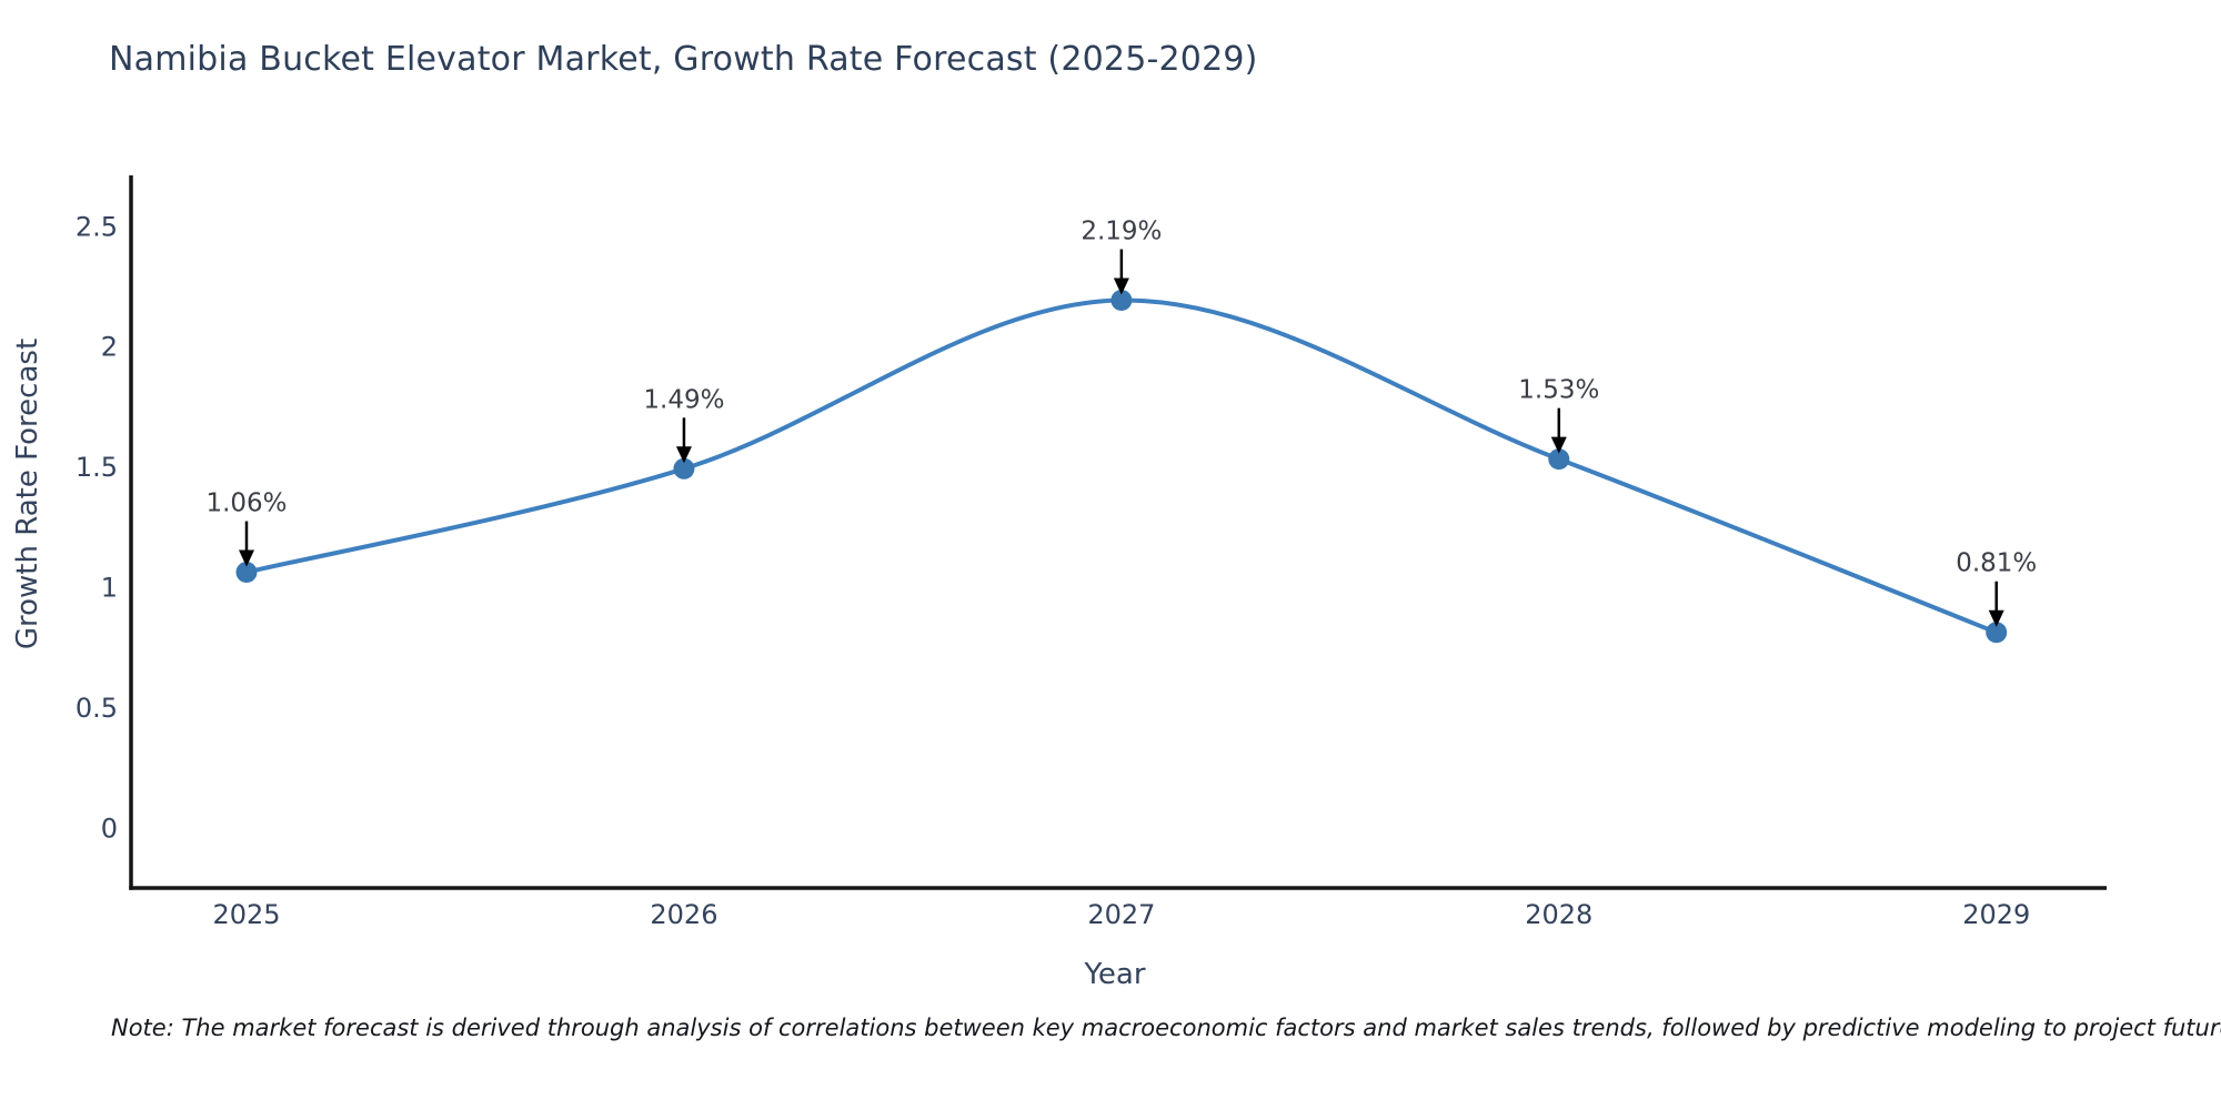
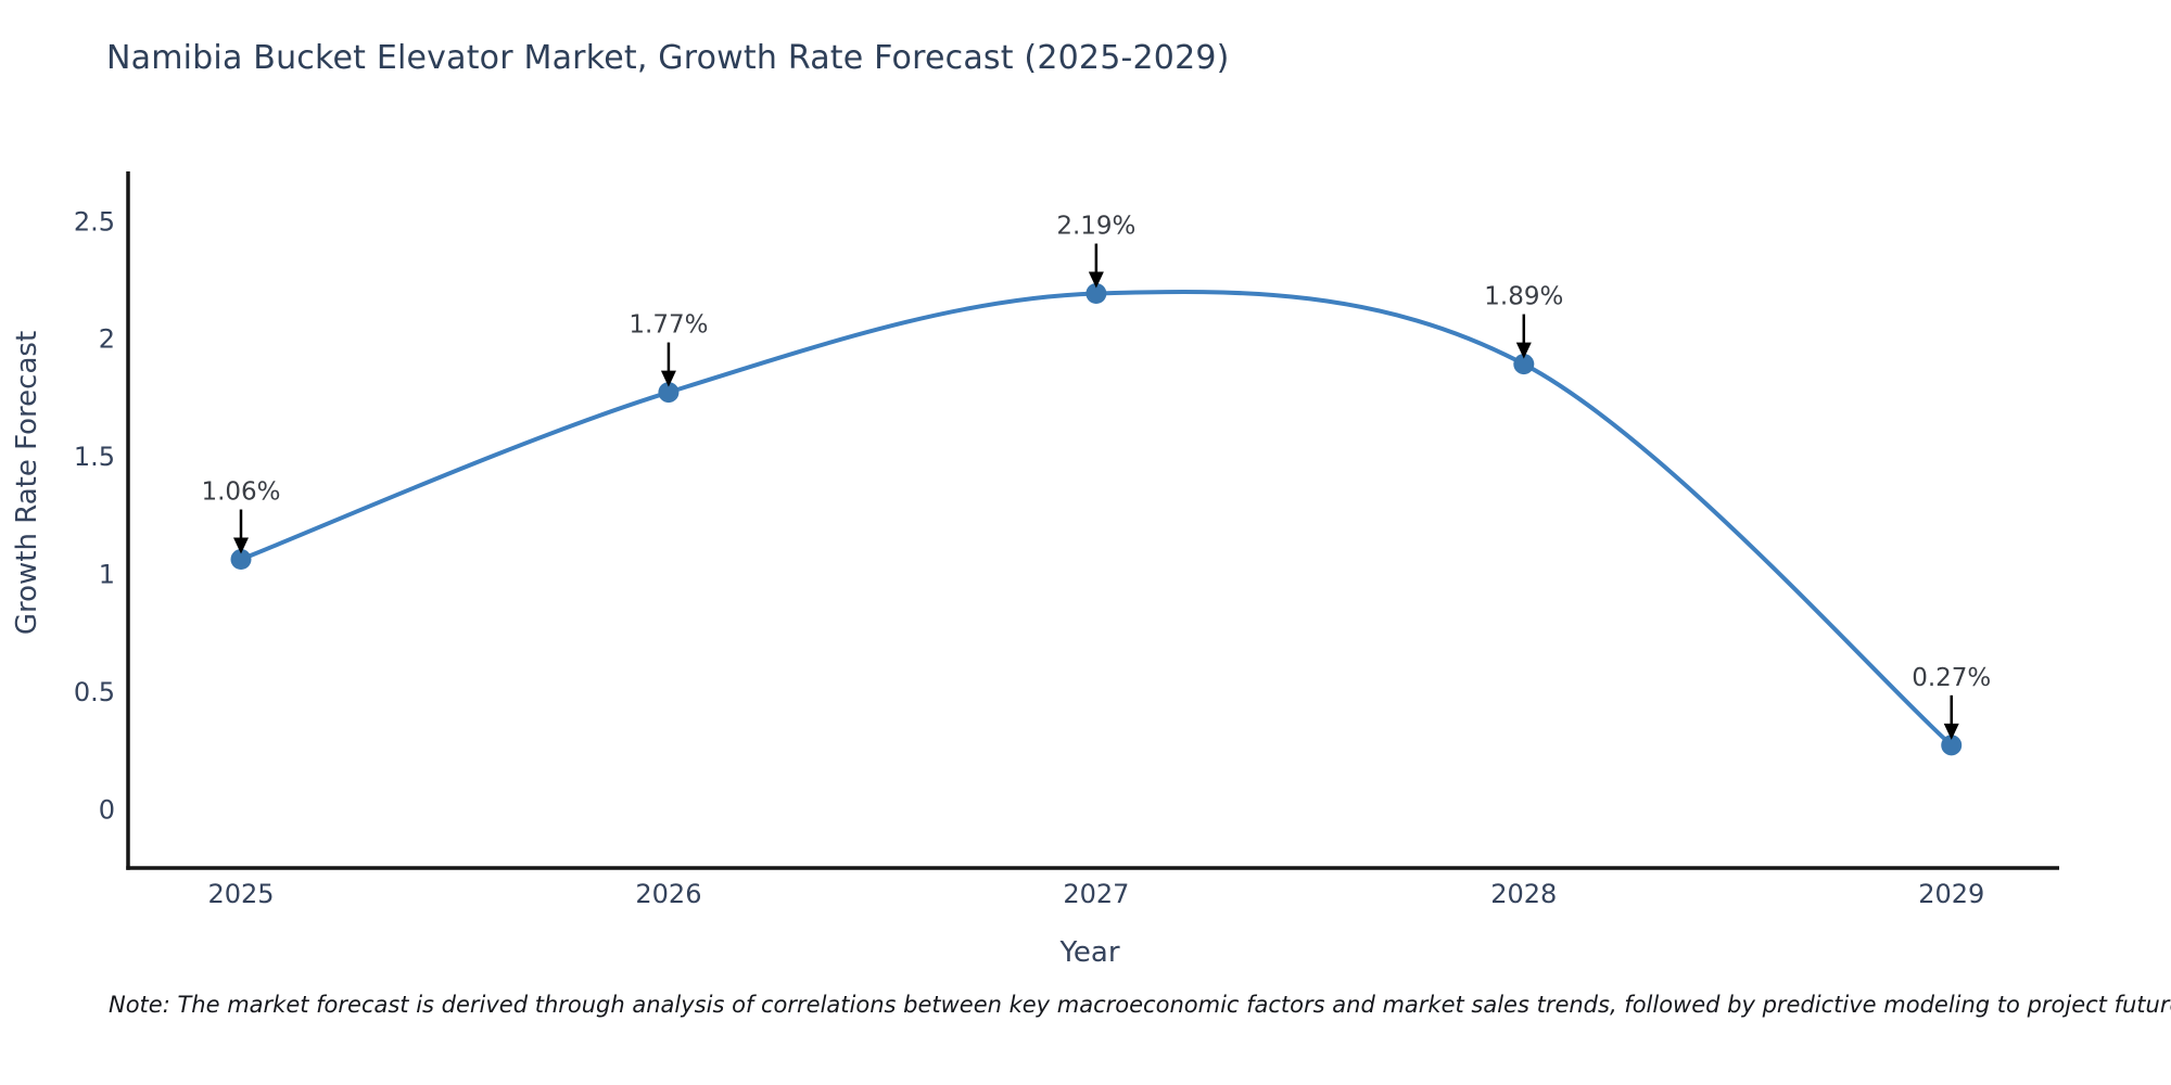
2026: 1.49% -> 1.77%
2028: 1.53% -> 1.89%
2029: 0.81% -> 0.27%
